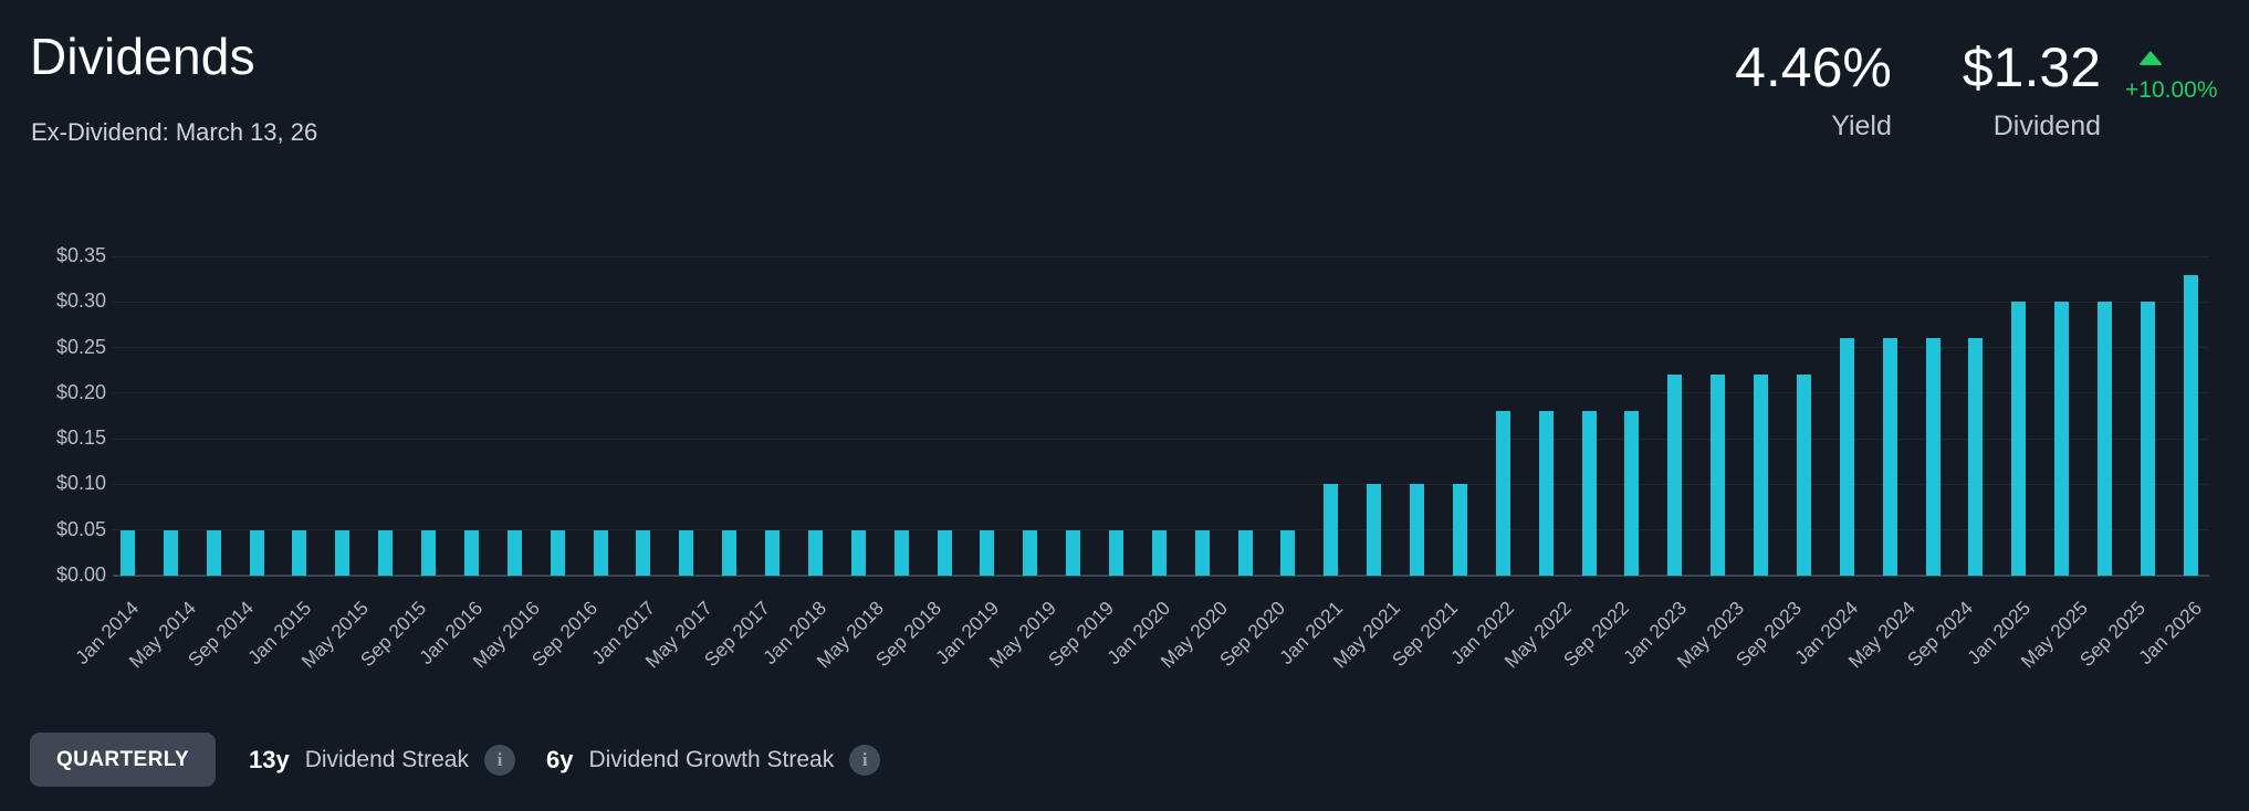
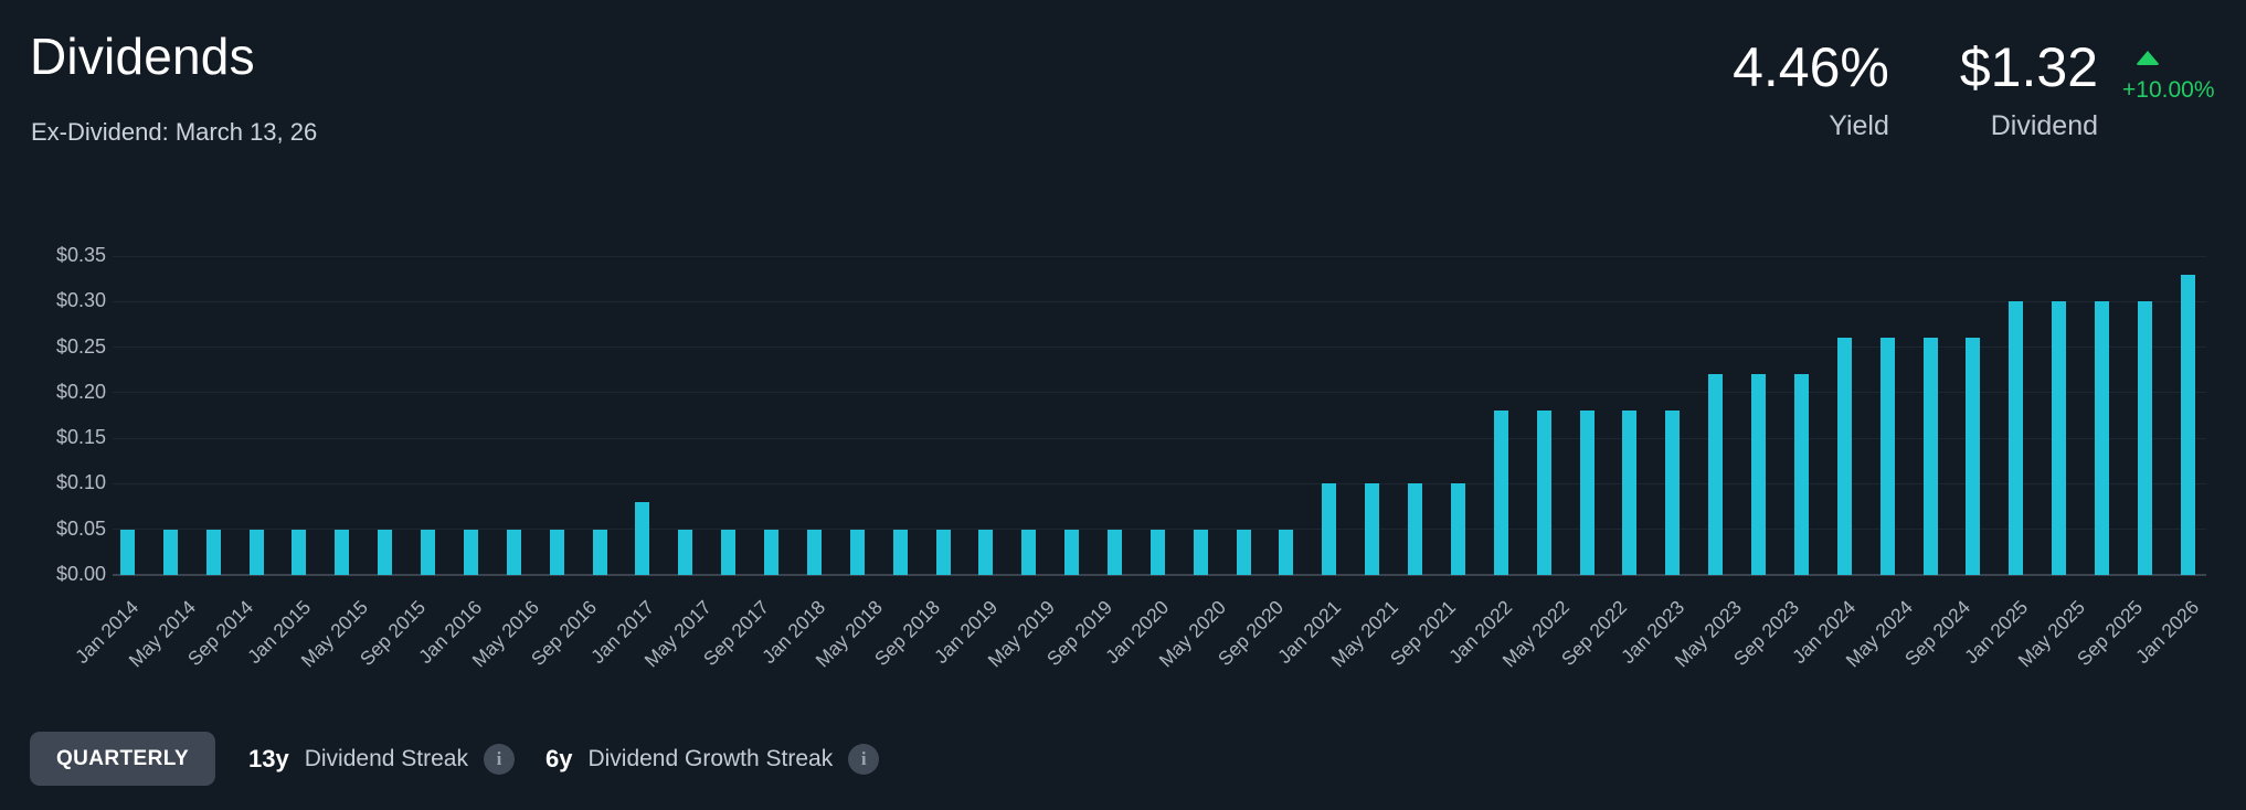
Jan 2017: $0.05 -> $0.08
Jan 2023: $0.22 -> $0.18
